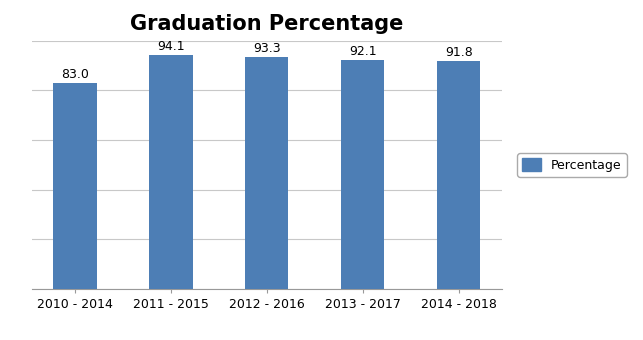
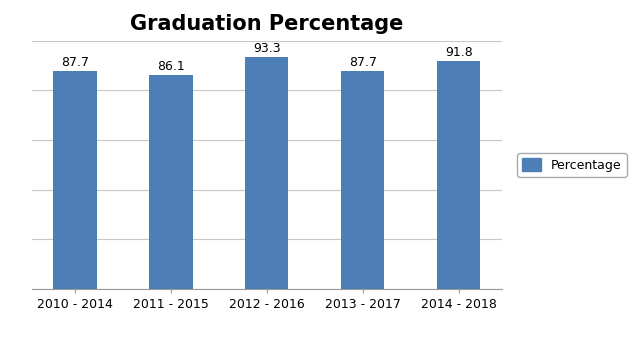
2010 - 2014: 83.0 -> 87.7
2011 - 2015: 94.1 -> 86.1
2013 - 2017: 92.1 -> 87.7
